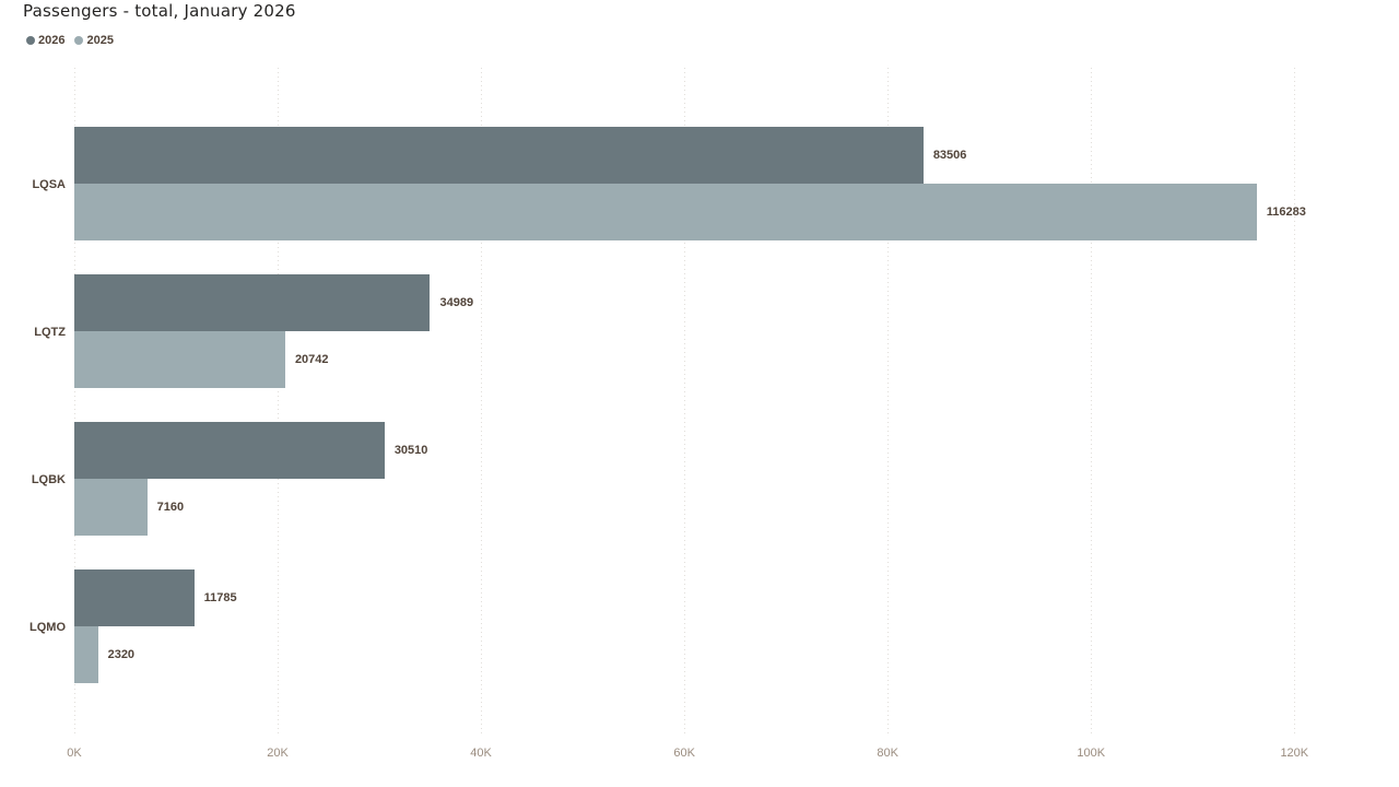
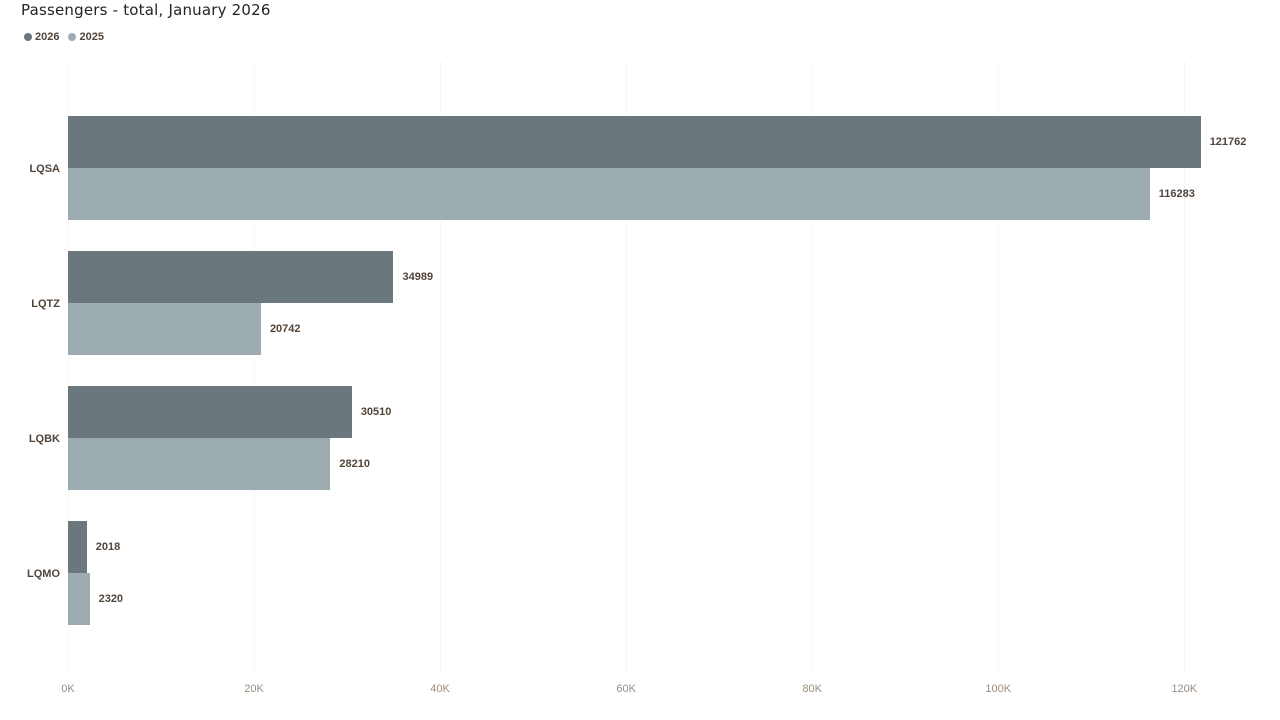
2026/LQSA: 83506 -> 121762
2025/LQBK: 7160 -> 28210
2026/LQMO: 11785 -> 2018
